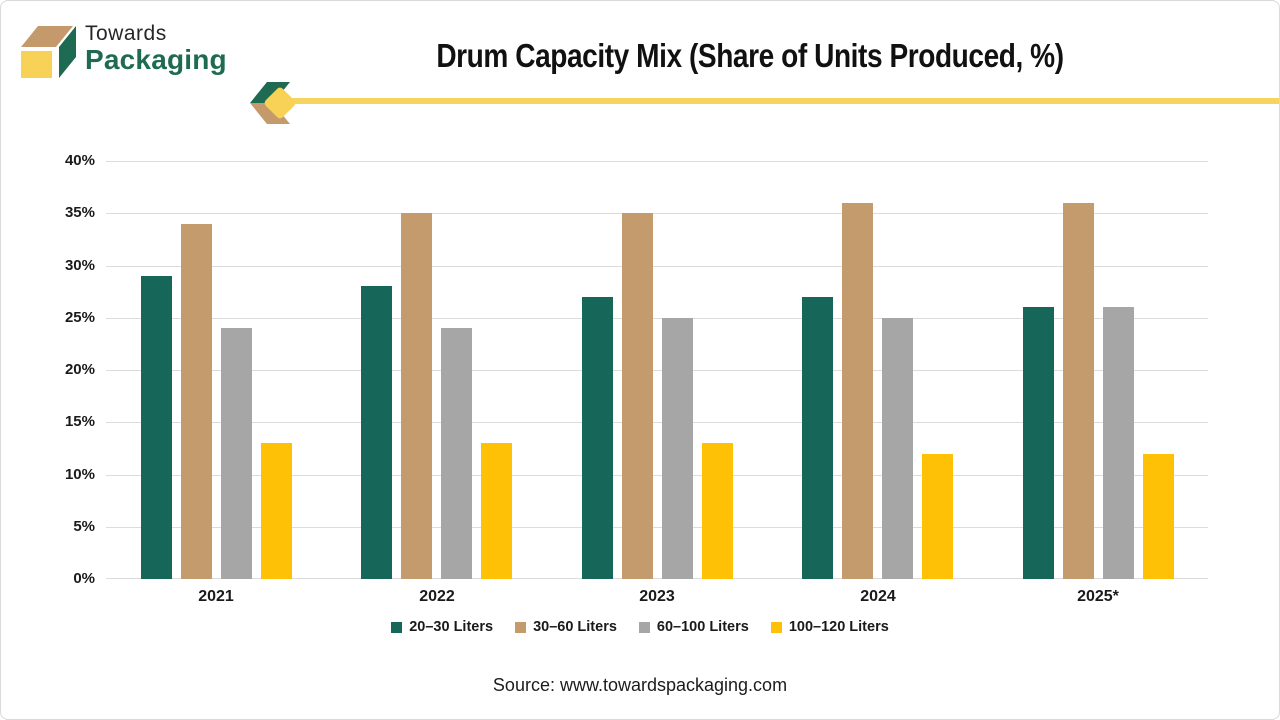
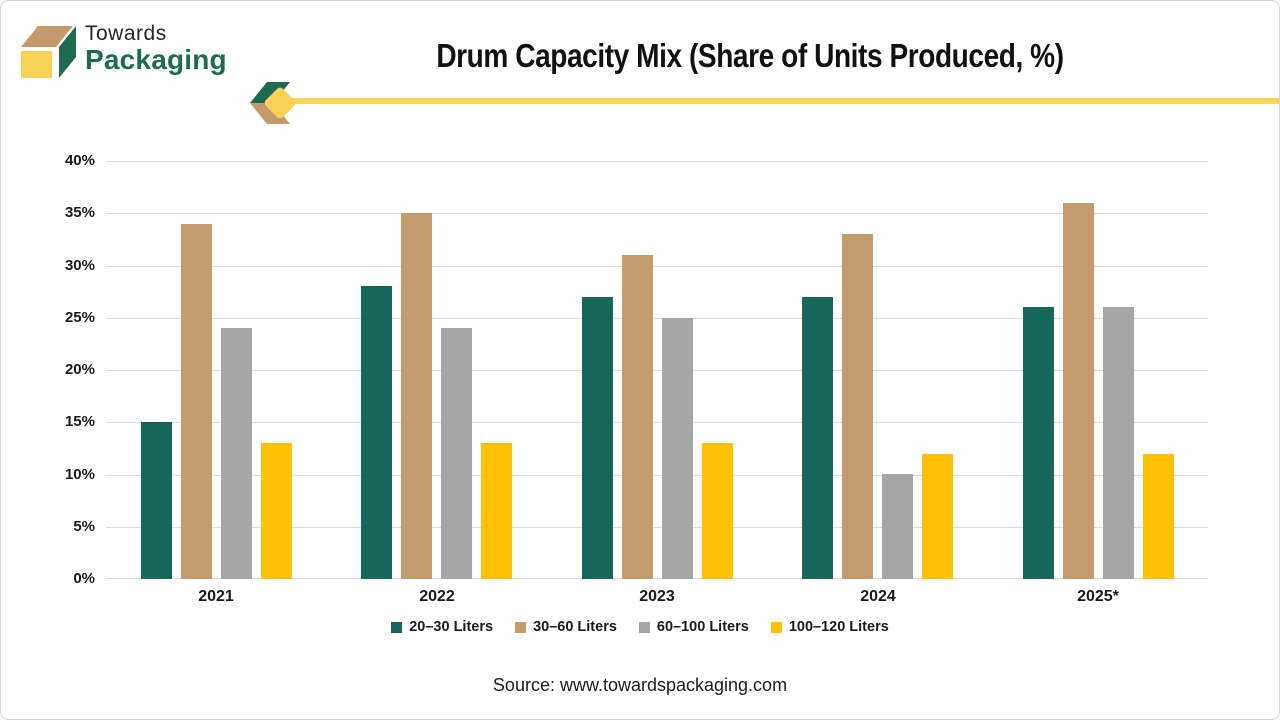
20–30 Liters/2021: 29% -> 15%
30–60 Liters/2023: 35% -> 31%
30–60 Liters/2024: 36% -> 33%
60–100 Liters/2024: 25% -> 10%
